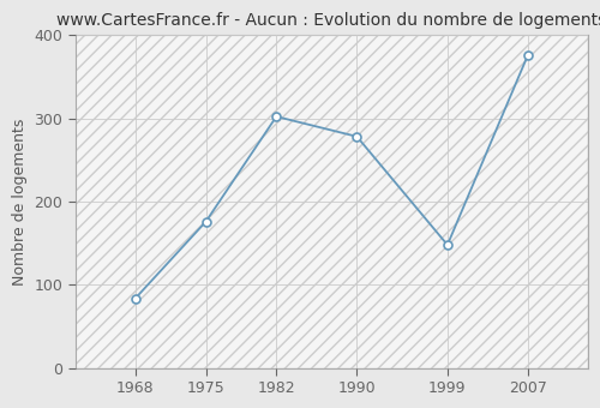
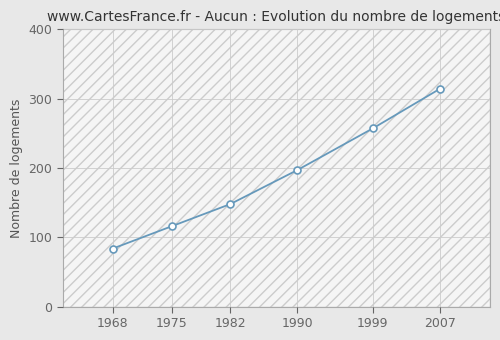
1975: 176 -> 116
1982: 302 -> 148
1990: 278 -> 197
1999: 148 -> 257
2007: 376 -> 314
